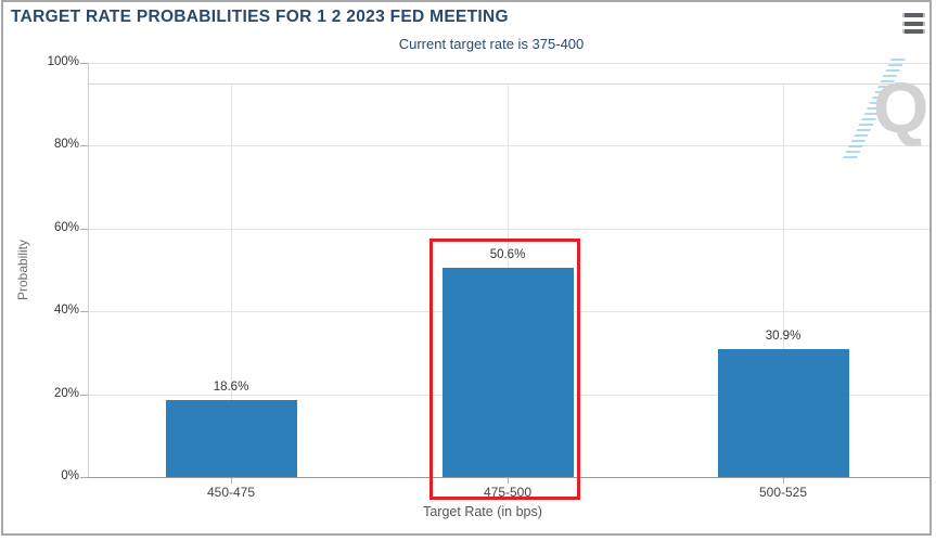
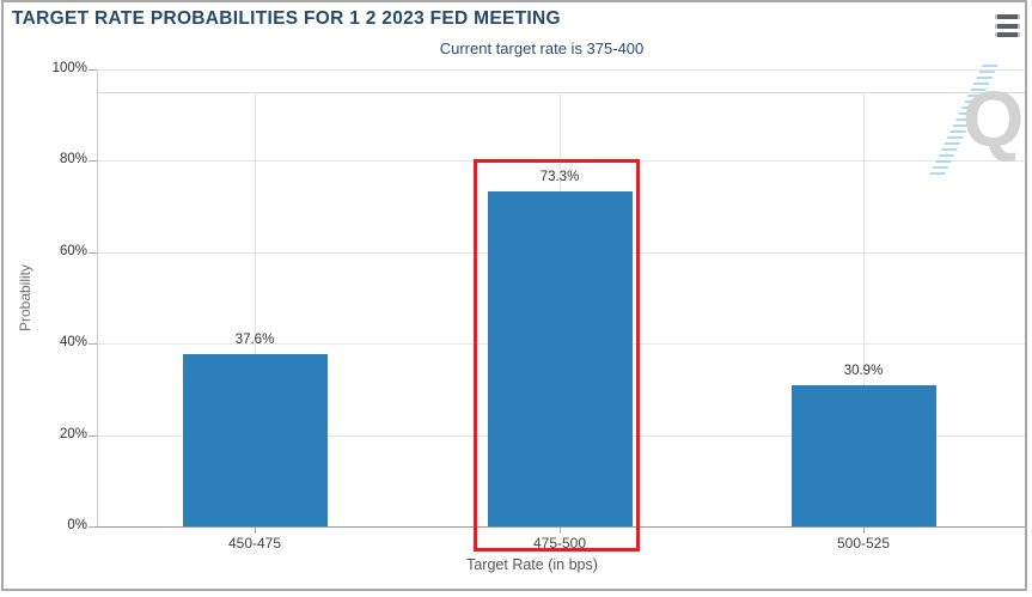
450-475: 18.6% -> 37.6%
475-500: 50.6% -> 73.3%
